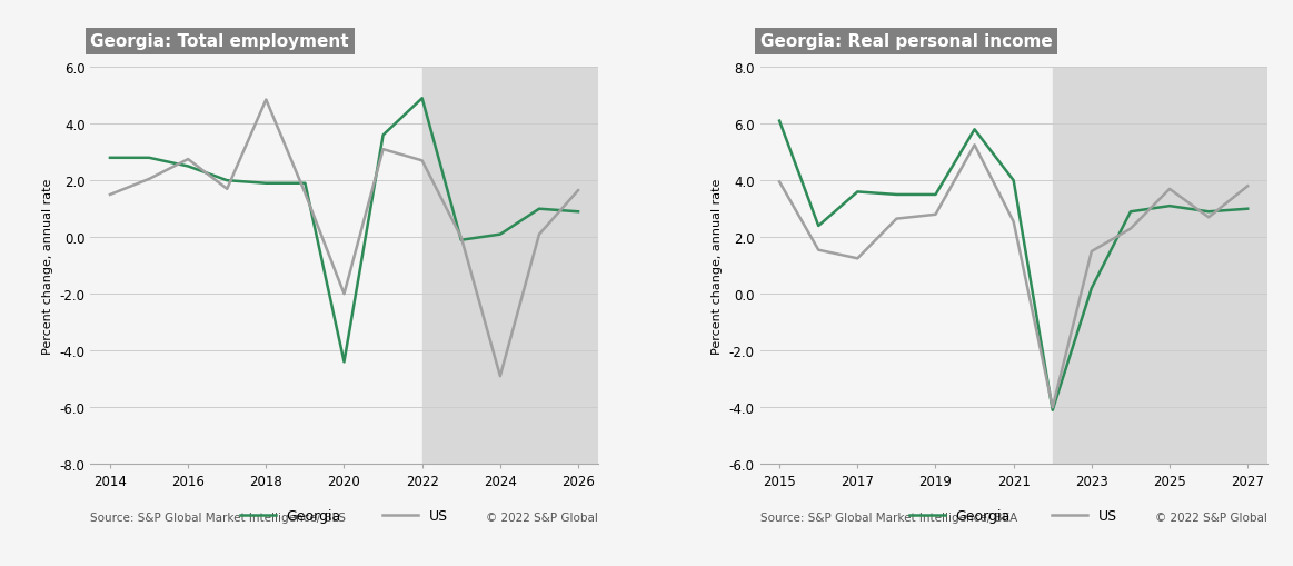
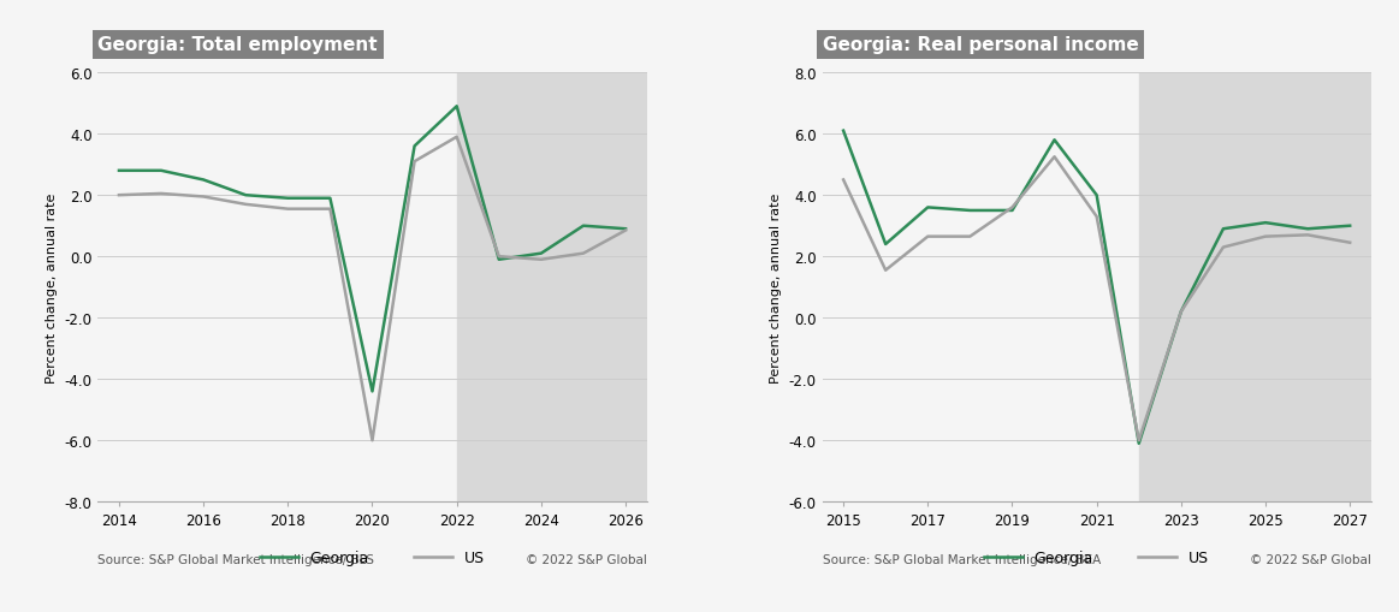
US/2014: 1.50 -> 2.00
US/2016: 2.75 -> 1.95
US/2018: 4.85 -> 1.55
US/2020: -2.00 -> -6.00
US/2022: 2.70 -> 3.90
US/2024: -4.90 -> -0.10
US/2026: 1.65 -> 0.85
US/2015: 3.95 -> 4.50
US/2017: 1.25 -> 2.65
US/2019: 2.80 -> 3.60
US/2021: 2.55 -> 3.30
US/2023: 1.50 -> 0.20
US/2025: 3.70 -> 2.65
US/2027: 3.80 -> 2.45
